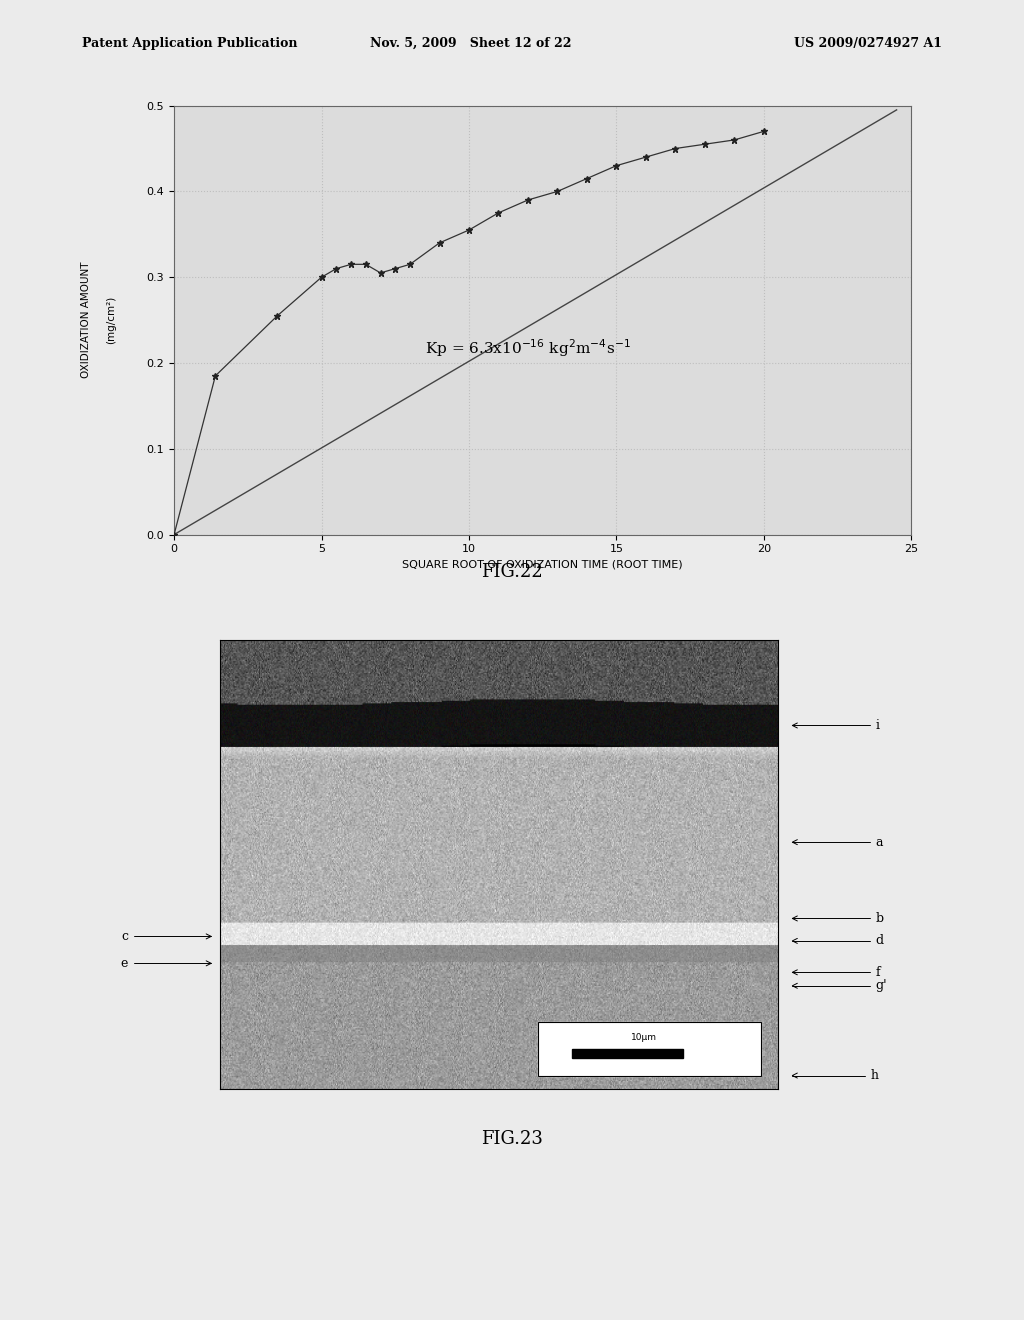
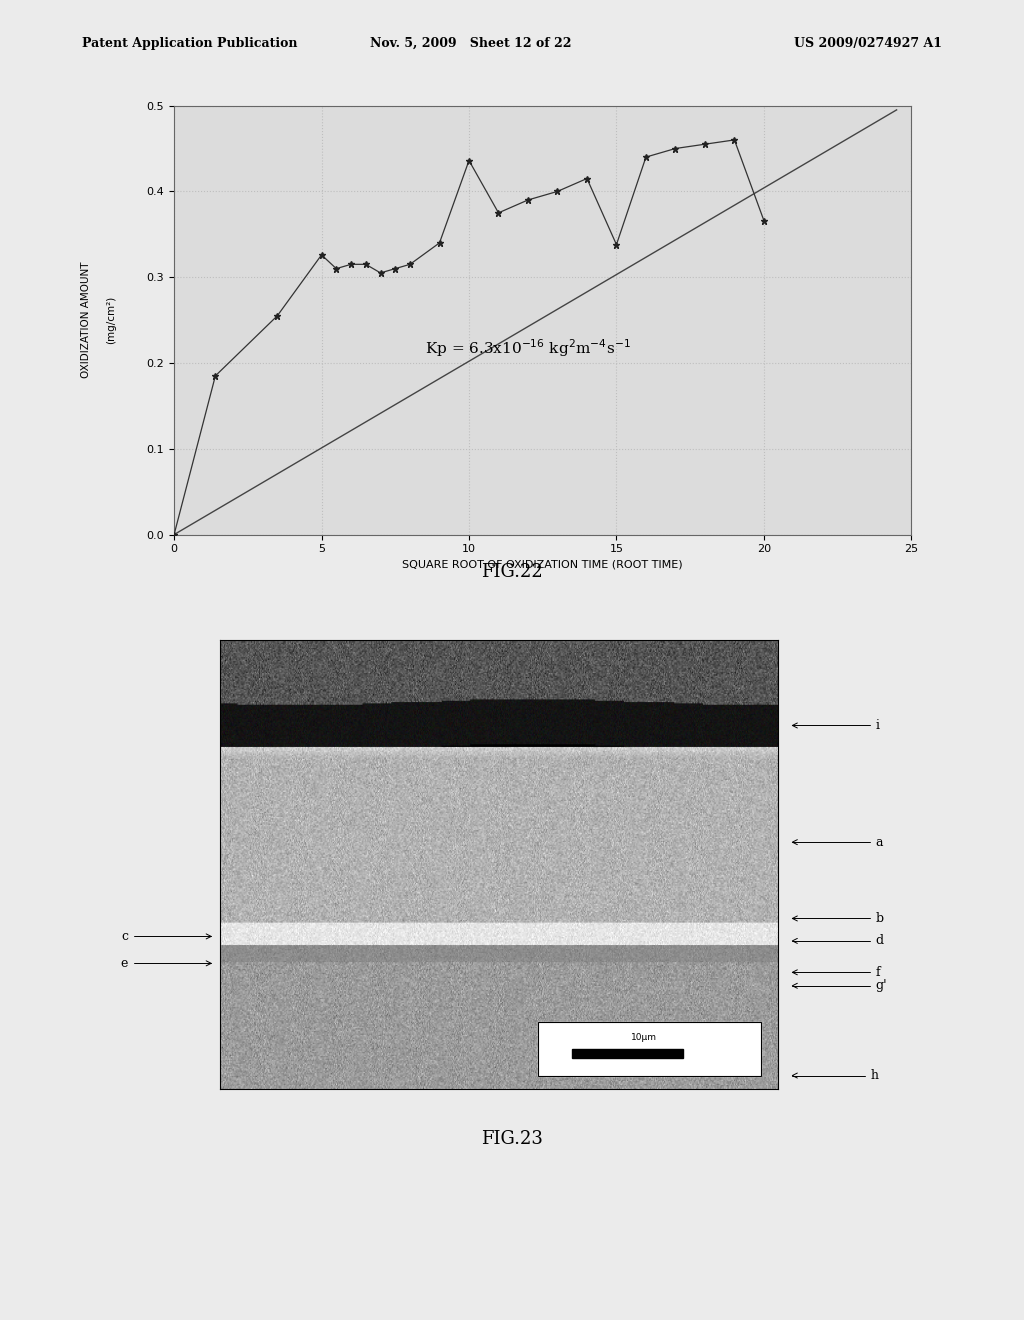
5: 0.300 -> 0.326
10: 0.355 -> 0.436
15: 0.430 -> 0.338
20: 0.470 -> 0.366
